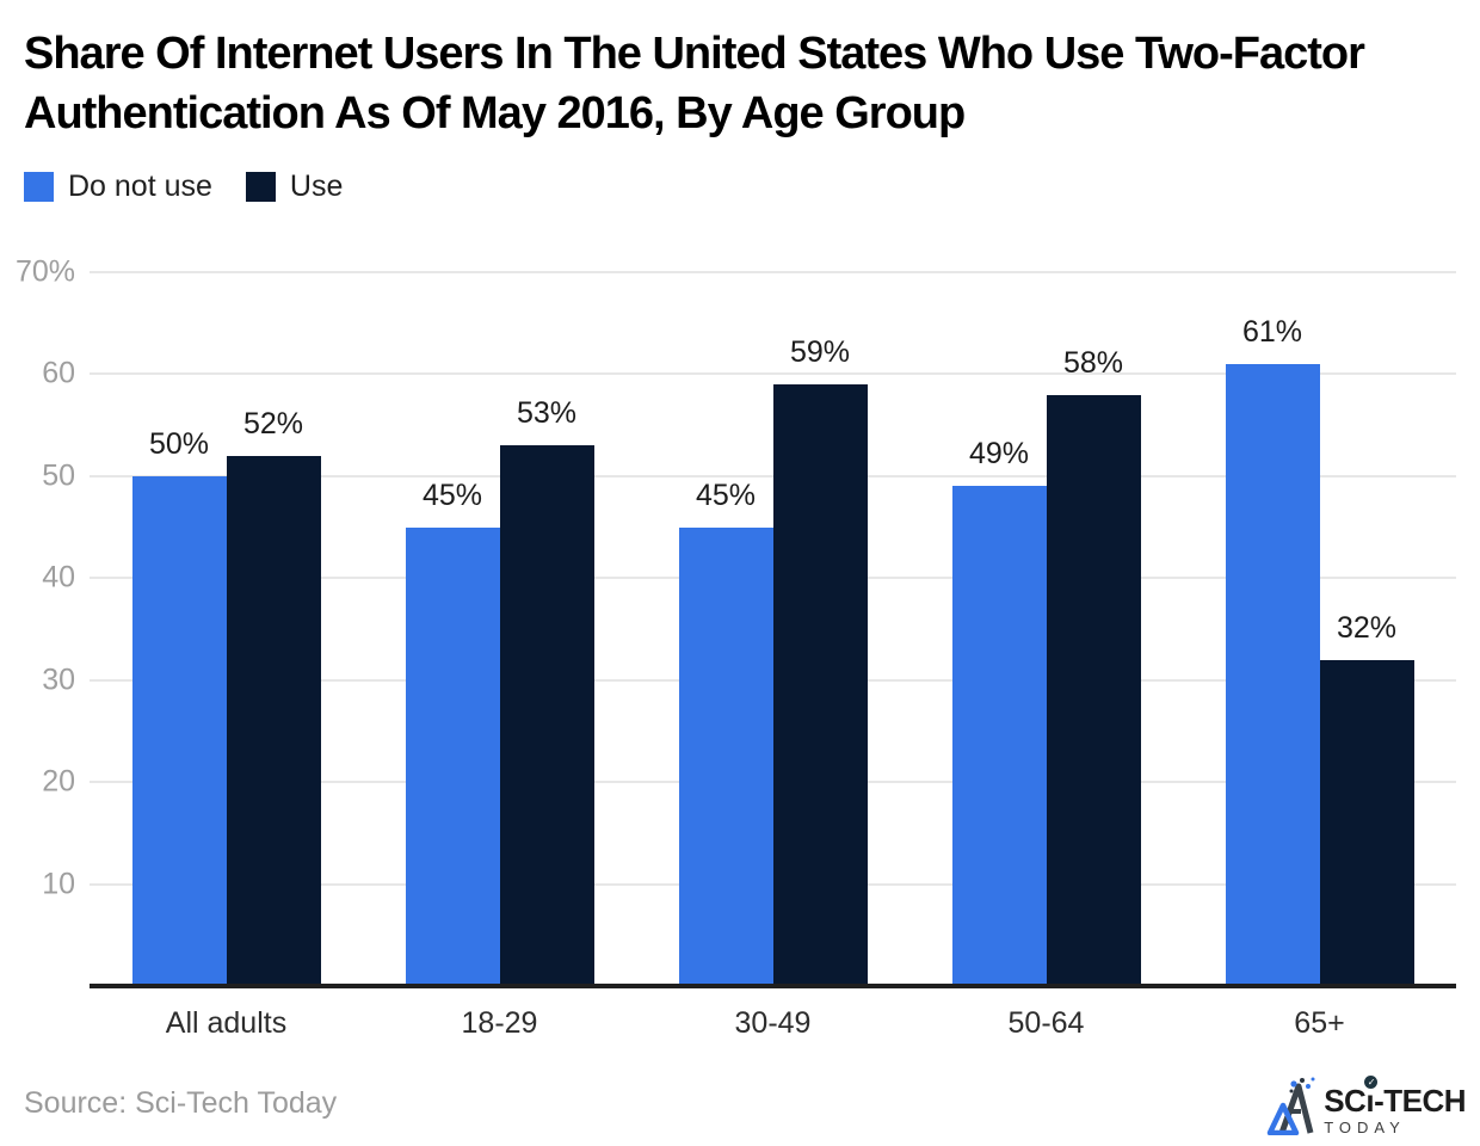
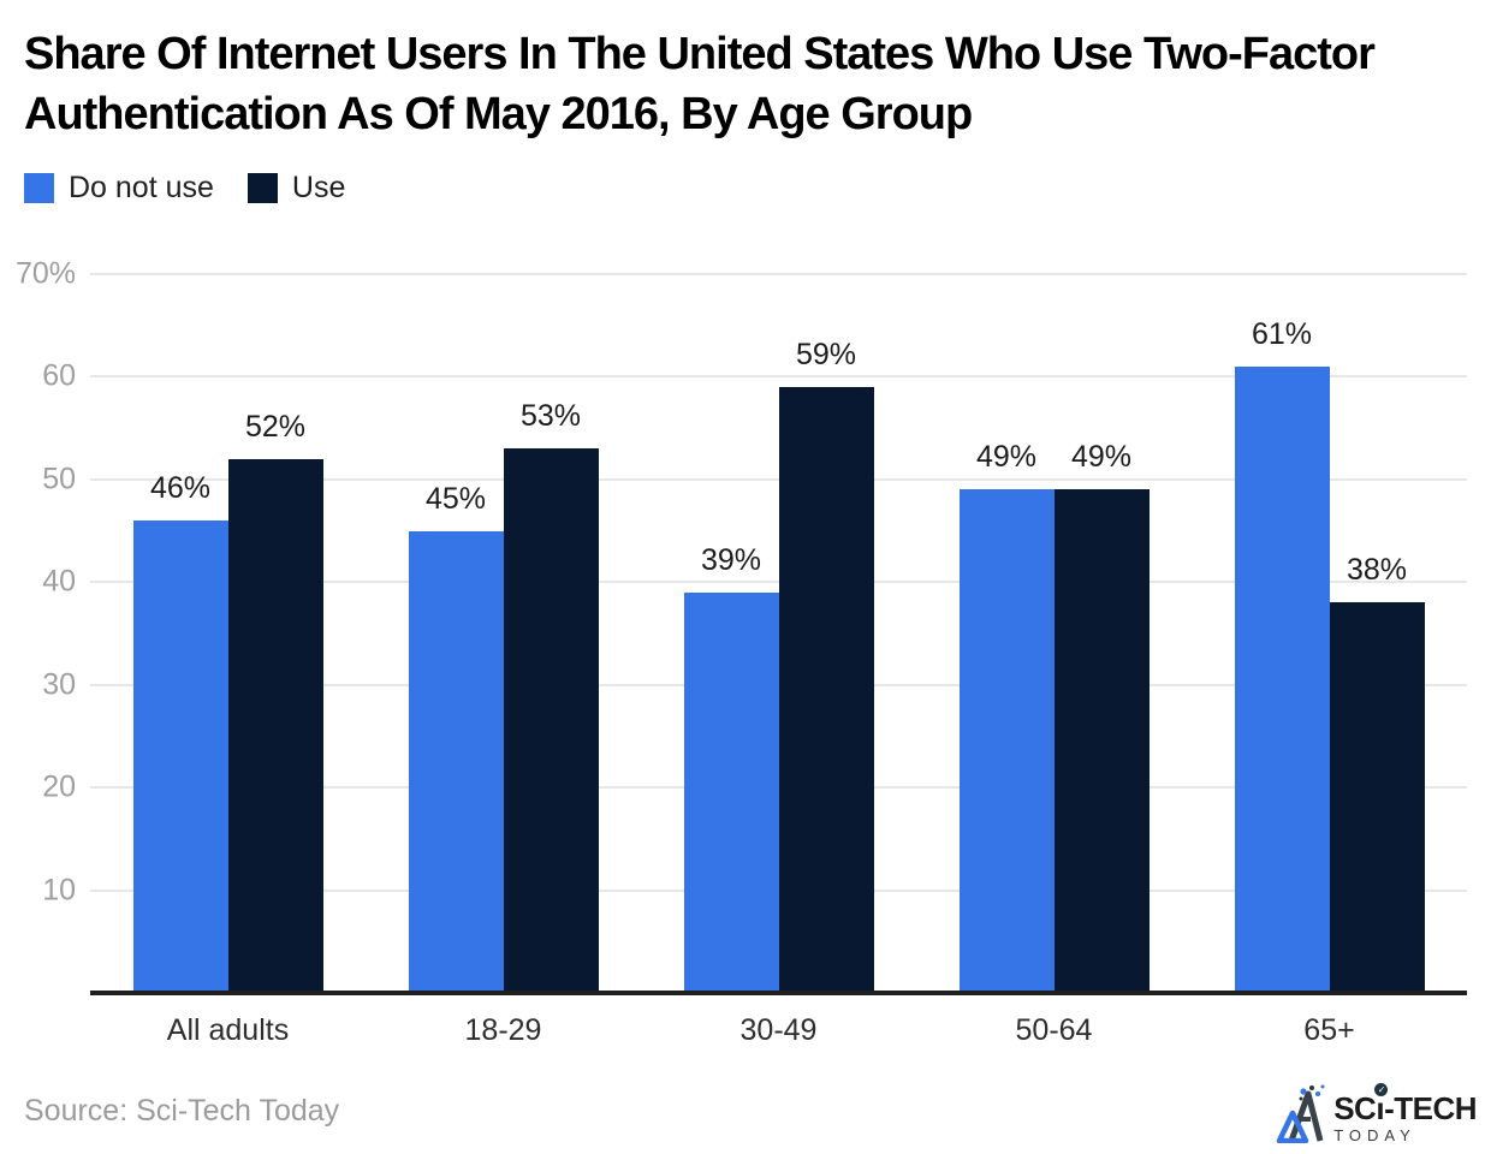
Do not use/All adults: 50% -> 46%
Do not use/30-49: 45% -> 39%
Use/50-64: 58% -> 49%
Use/65+: 32% -> 38%
